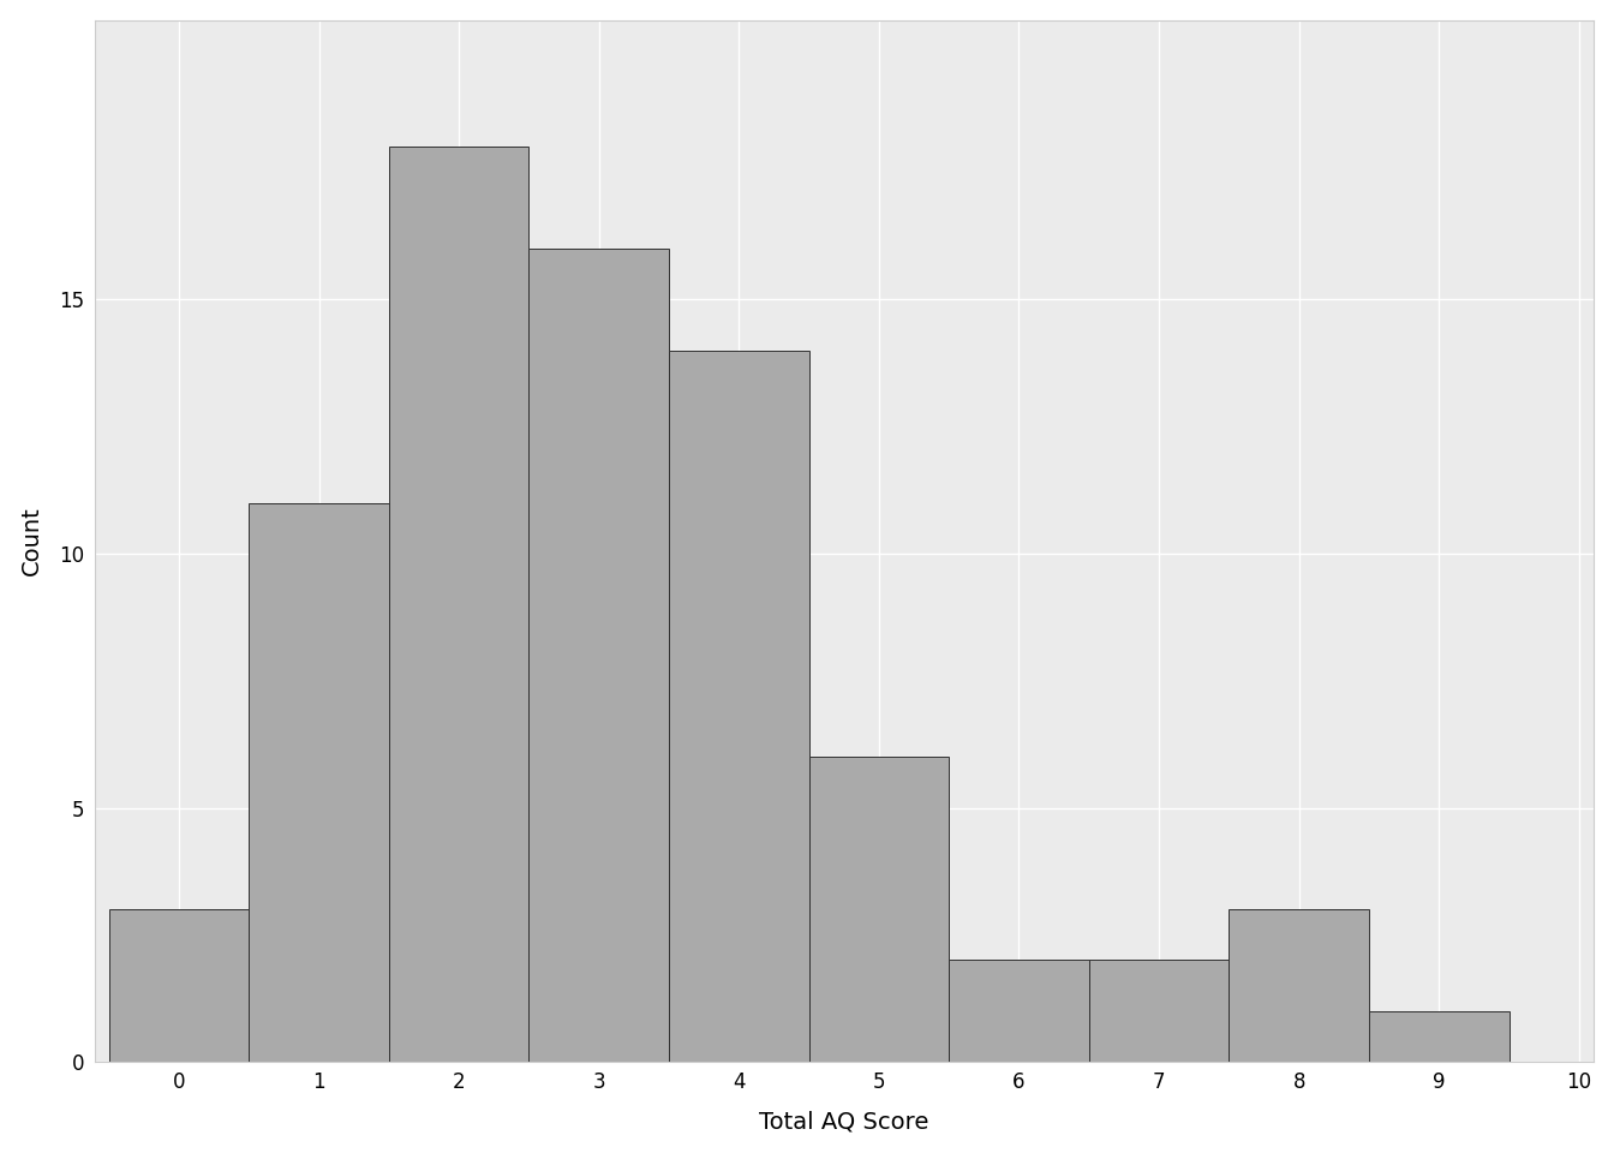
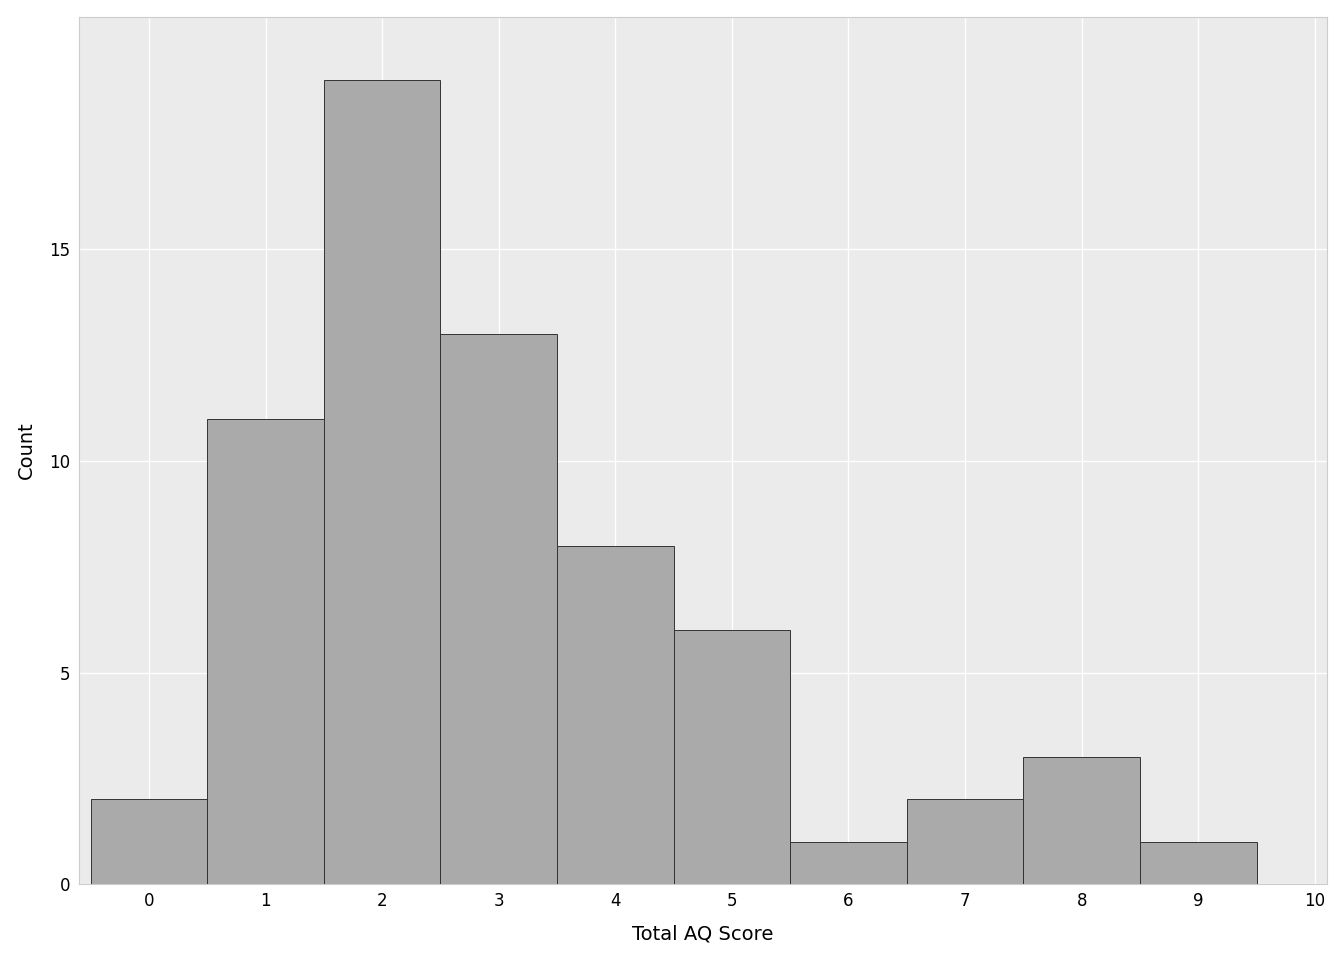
0: 3 -> 2
2: 18 -> 19
3: 16 -> 13
4: 14 -> 8
6: 2 -> 1
